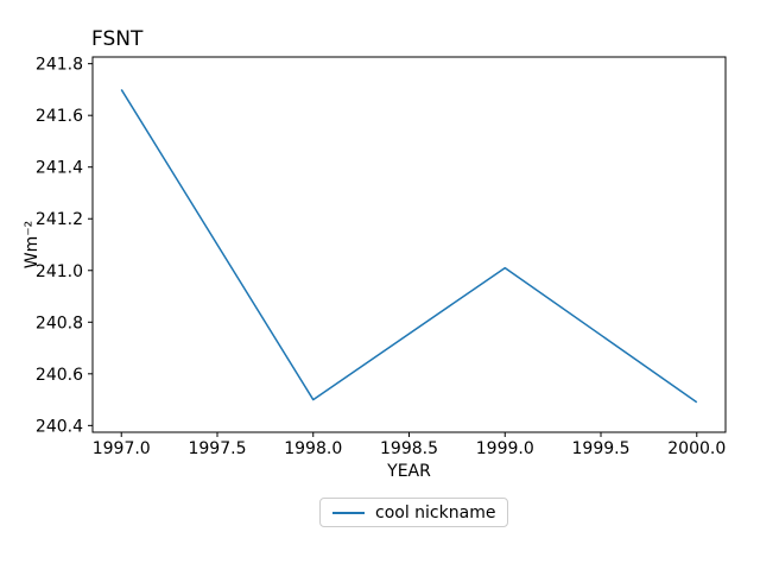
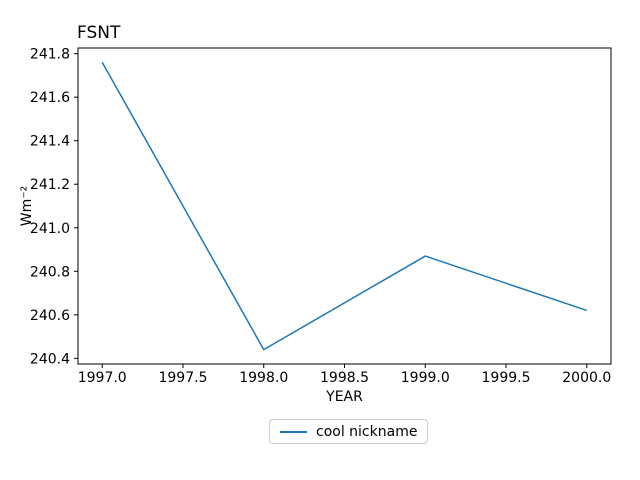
1997.0: 241.70 -> 241.76
1998.0: 240.50 -> 240.44
1999.0: 241.01 -> 240.87
2000.0: 240.49 -> 240.62
